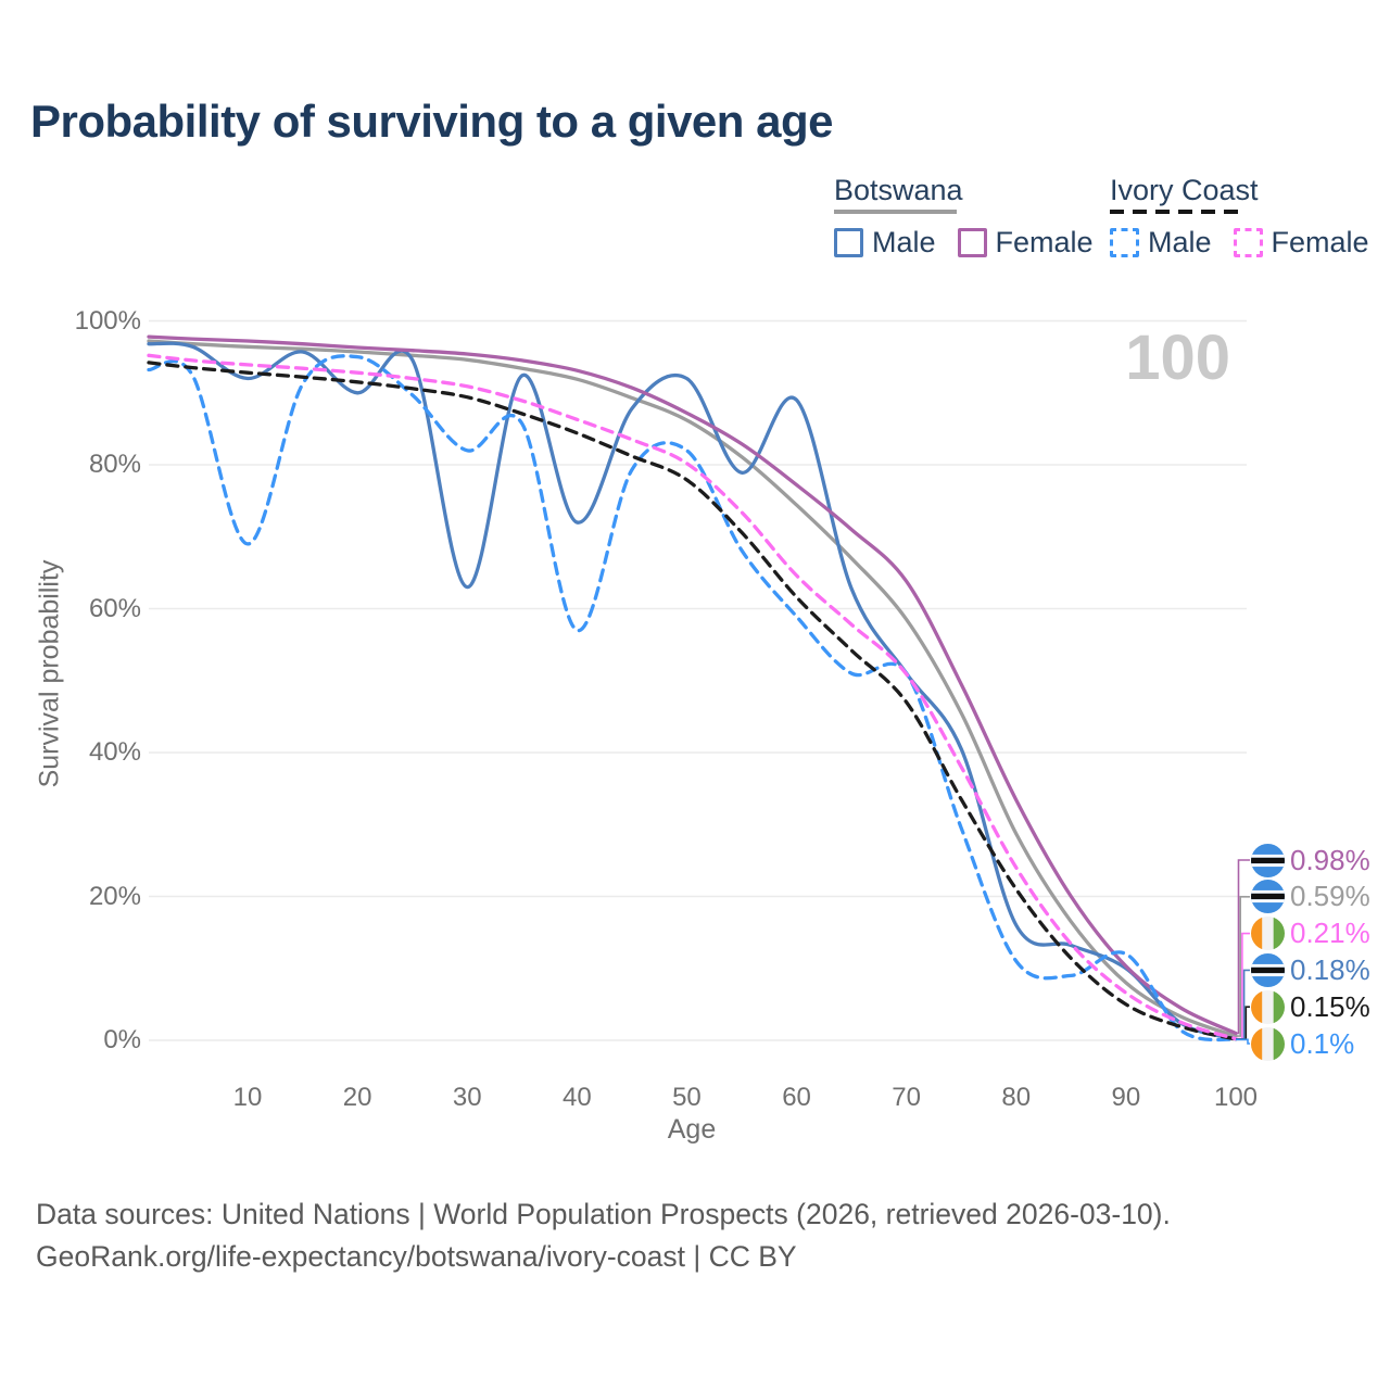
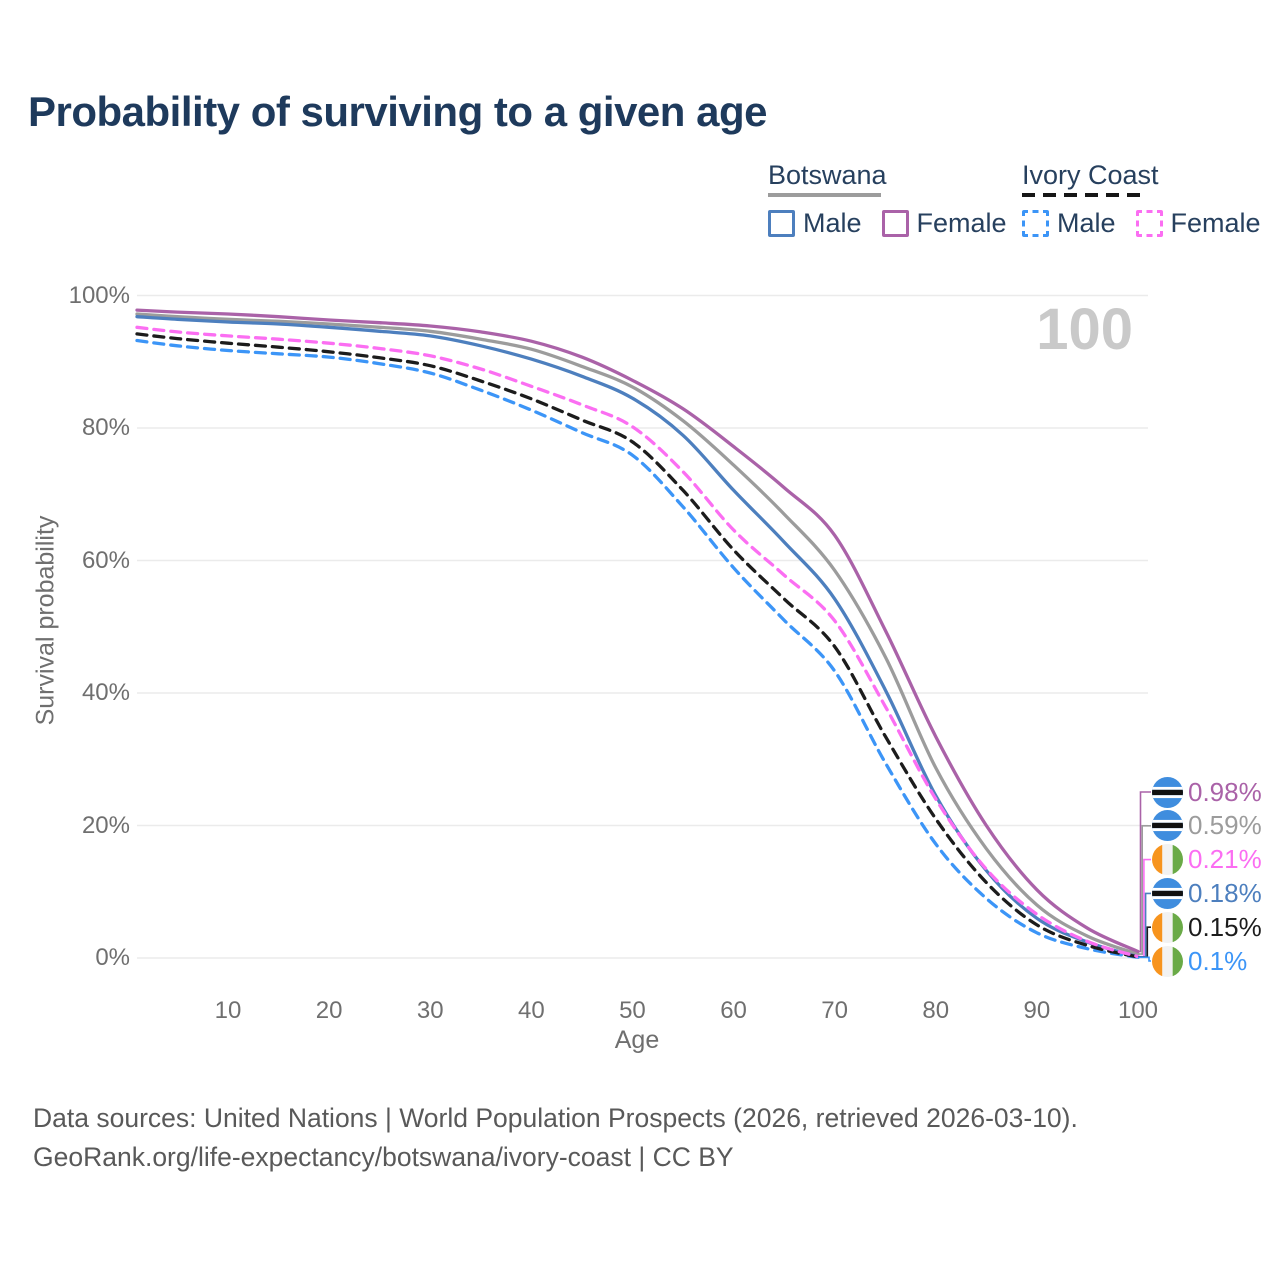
Botswana Male/10: 92% -> 96%
Ivory Coast Male/10: 69% -> 92%
Botswana Male/20: 90% -> 95%
Ivory Coast Male/20: 95% -> 91%
Botswana Male/30: 63% -> 94%
Ivory Coast Male/30: 82% -> 88%
Botswana Male/40: 72% -> 90%
Ivory Coast Male/40: 57% -> 83%
Botswana Male/50: 92% -> 84%
Ivory Coast Male/50: 82% -> 76%
Botswana Male/60: 89% -> 71%
Botswana Male/70: 51% -> 54%
Ivory Coast Male/70: 51% -> 43%
Botswana Male/80: 16% -> 24%
Ivory Coast Male/80: 11% -> 17%
Botswana Male/90: 10% -> 6%
Ivory Coast Male/90: 12% -> 4%
